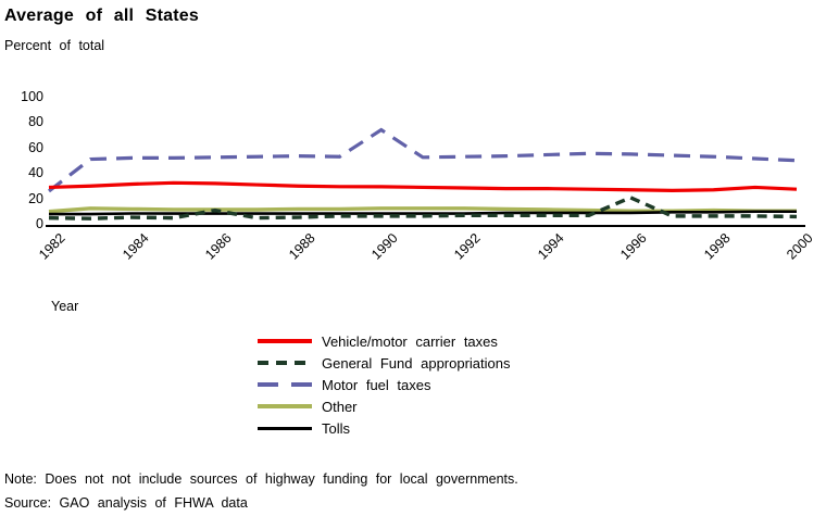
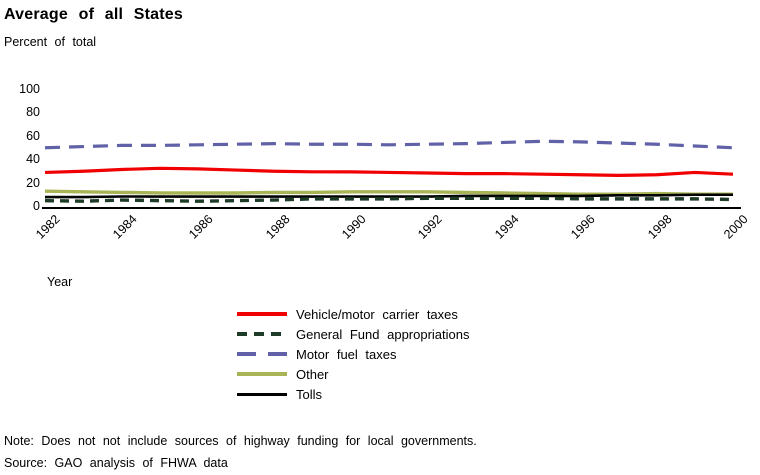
Motor fuel taxes/1982: 26 -> 50
Other/1982: 10 -> 13
General Fund appropriations/1986: 11 -> 4
Motor fuel taxes/1990: 74 -> 53
General Fund appropriations/1996: 21 -> 6
